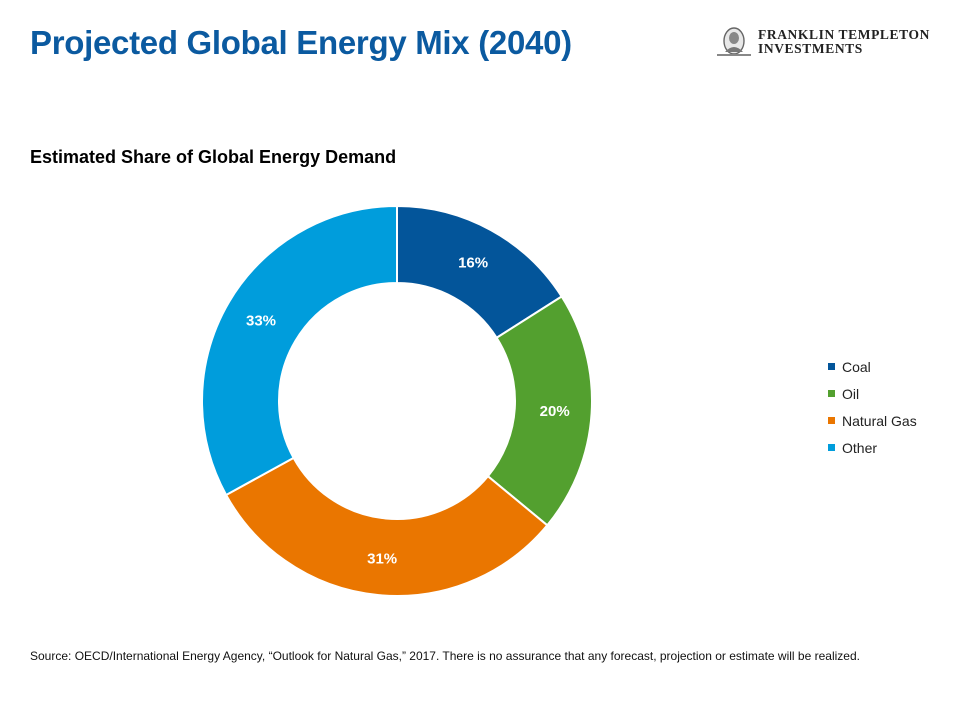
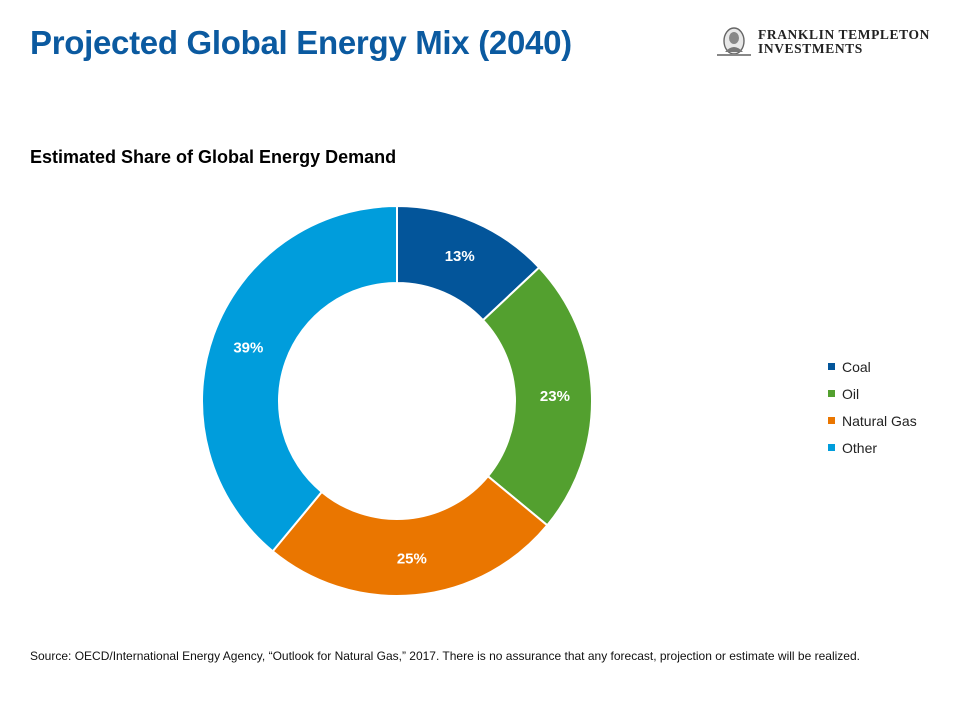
Coal: 16% -> 13%
Oil: 20% -> 23%
Natural Gas: 31% -> 25%
Other: 33% -> 39%
